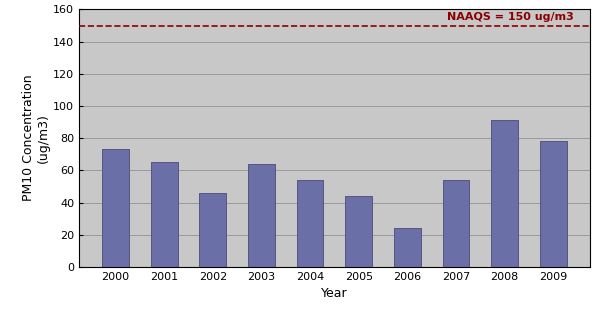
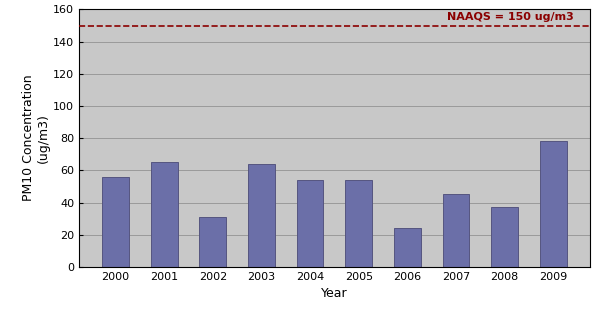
2000: 73 -> 56
2002: 46 -> 31
2005: 44 -> 54
2007: 54 -> 45
2008: 91 -> 37
